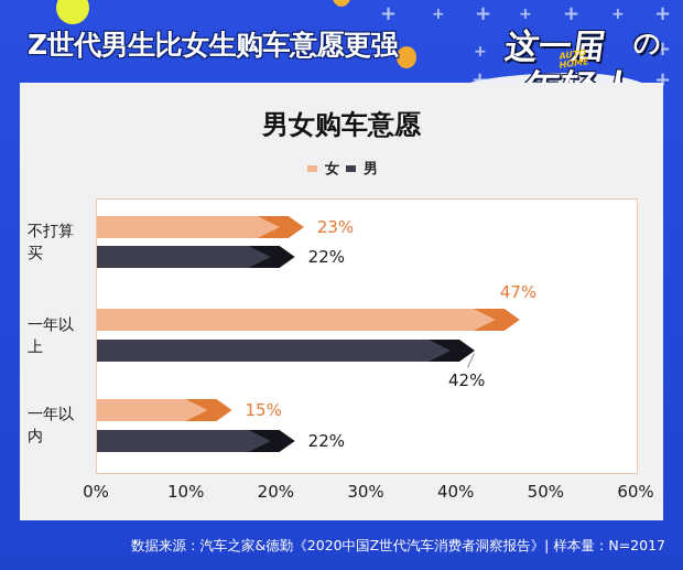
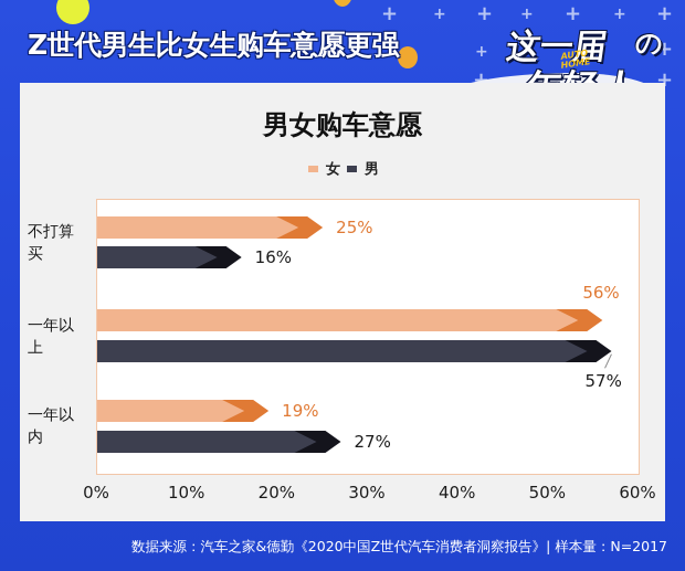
女/不打算买: 23% -> 25%
男/不打算买: 22% -> 16%
女/一年以上: 47% -> 56%
男/一年以上: 42% -> 57%
女/一年以内: 15% -> 19%
男/一年以内: 22% -> 27%
